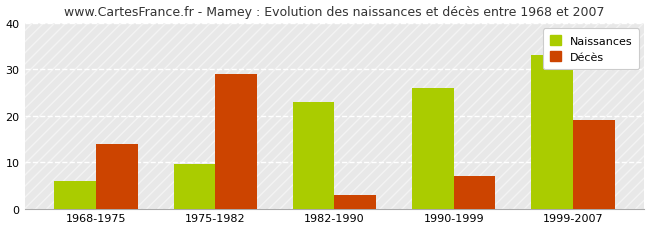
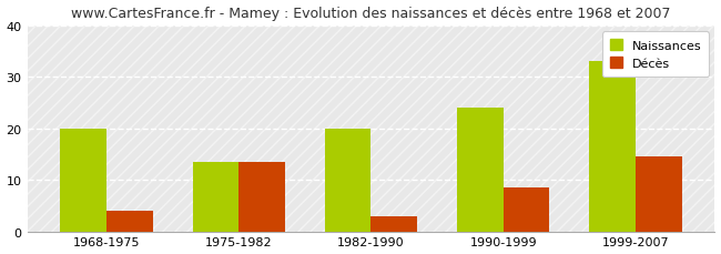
Naissances/1968-1975: 6.0 -> 20.0
Décès/1968-1975: 14.0 -> 4.0
Naissances/1975-1982: 9.5 -> 13.5
Décès/1975-1982: 29.0 -> 13.5
Naissances/1982-1990: 23.0 -> 20.0
Naissances/1990-1999: 26.0 -> 24.0
Décès/1990-1999: 7.0 -> 8.5
Décès/1999-2007: 19.0 -> 14.5
